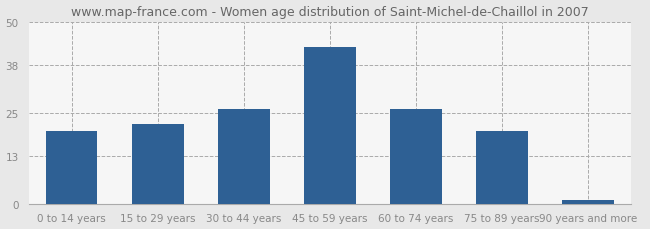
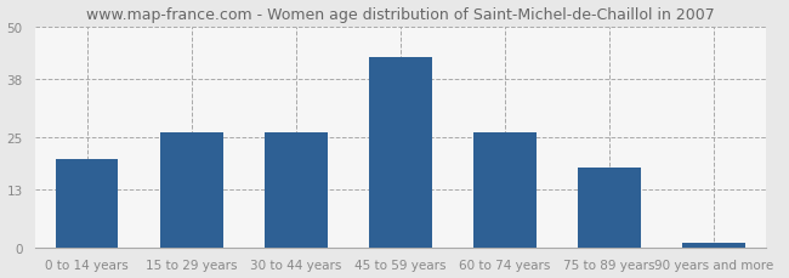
15 to 29 years: 22 -> 26
75 to 89 years: 20 -> 18
